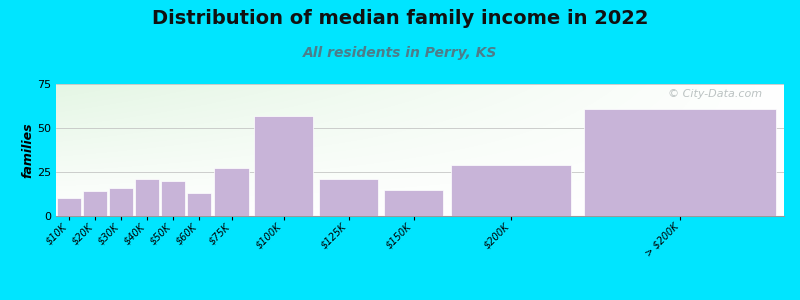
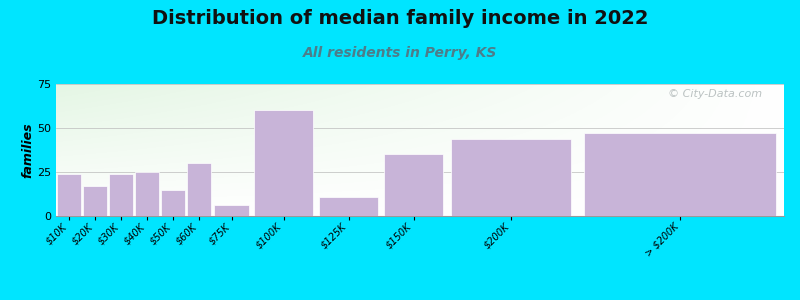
$10K: 10 -> 24
$20K: 14 -> 17
$30K: 16 -> 24
$40K: 21 -> 25
$50K: 20 -> 15
$60K: 13 -> 30
$75K: 27 -> 6
$100K: 57 -> 60
$125K: 21 -> 11
$150K: 15 -> 35
$200K: 29 -> 44
> $200K: 61 -> 47
